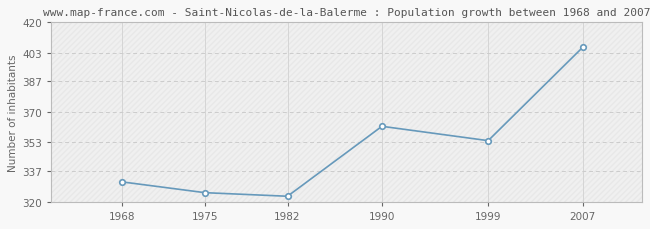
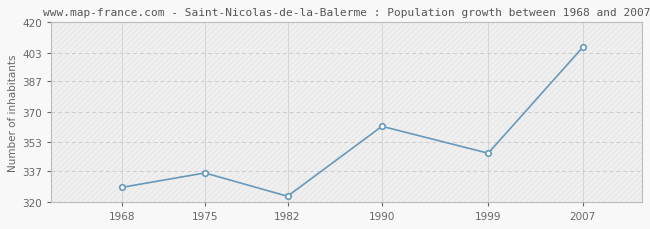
1968: 331 -> 328
1975: 325 -> 336
1999: 354 -> 347
